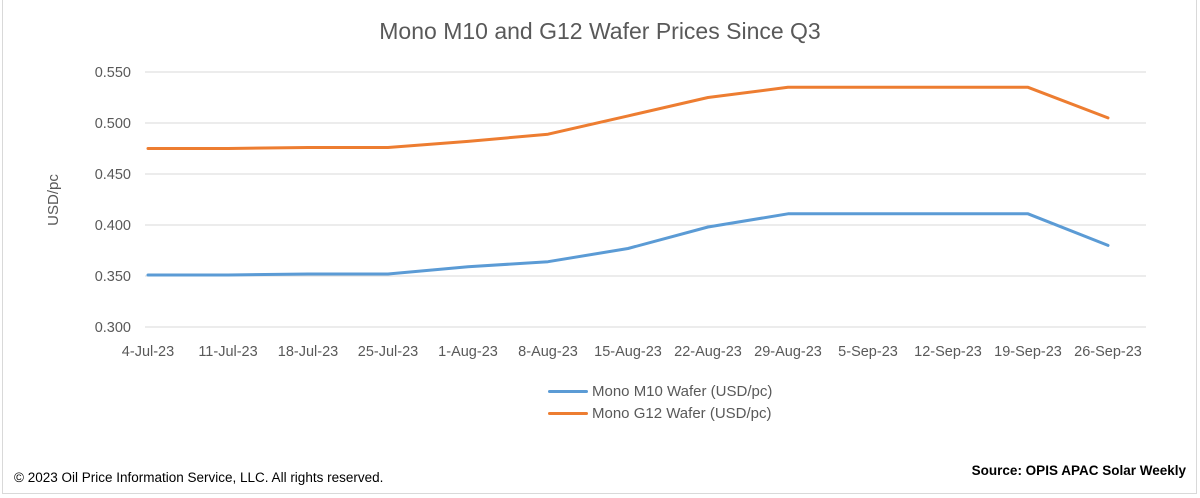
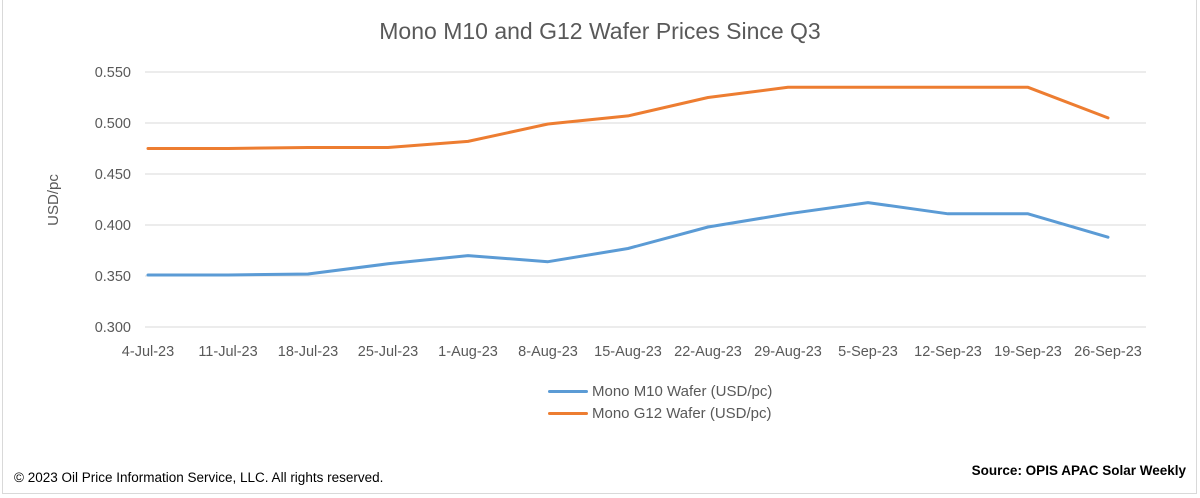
Mono M10 Wafer (USD/pc)/25-Jul-23: 0.352 -> 0.362
Mono M10 Wafer (USD/pc)/1-Aug-23: 0.359 -> 0.370
Mono G12 Wafer (USD/pc)/8-Aug-23: 0.489 -> 0.499
Mono M10 Wafer (USD/pc)/5-Sep-23: 0.411 -> 0.422
Mono M10 Wafer (USD/pc)/26-Sep-23: 0.380 -> 0.388
